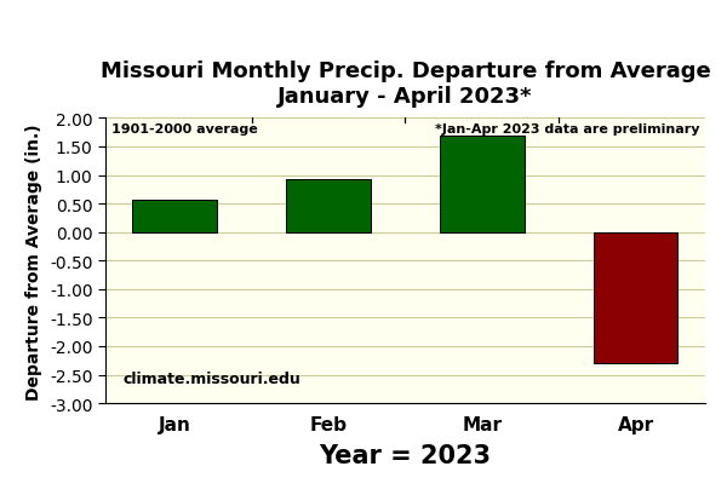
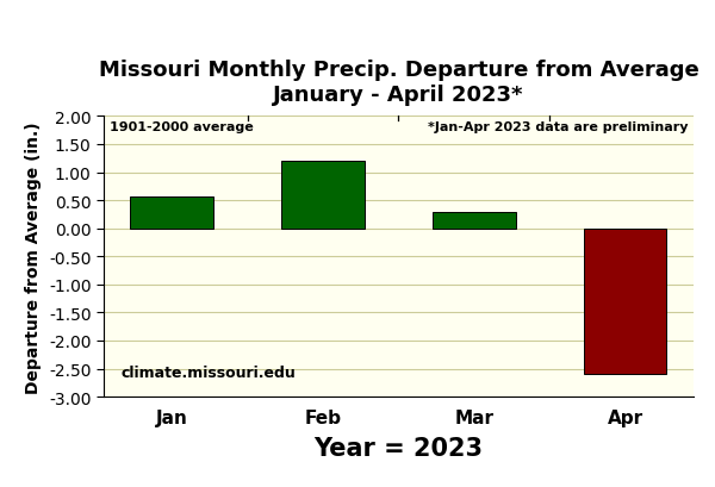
Feb: 0.92 -> 1.20
Mar: 1.70 -> 0.30
Apr: -2.30 -> -2.60
